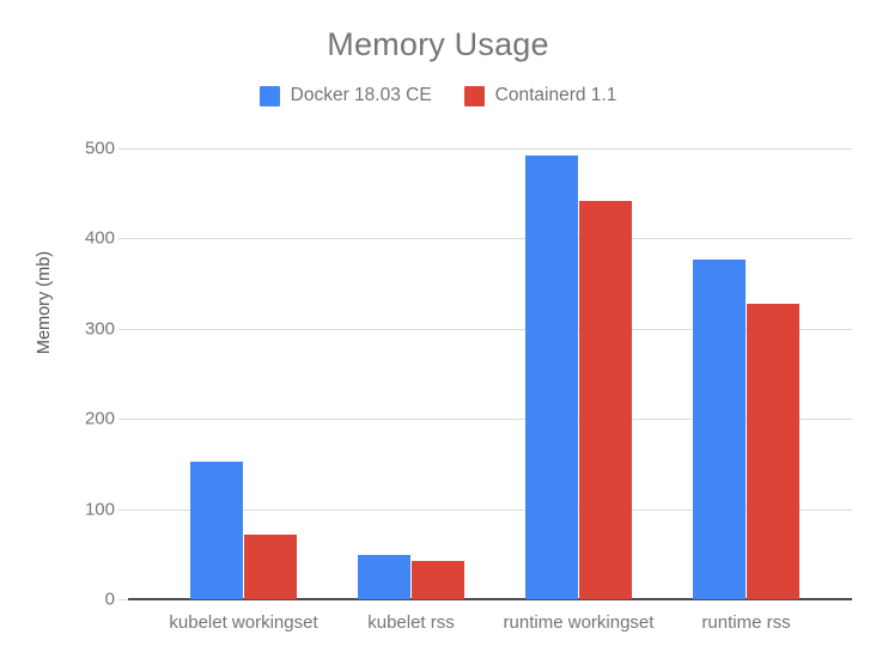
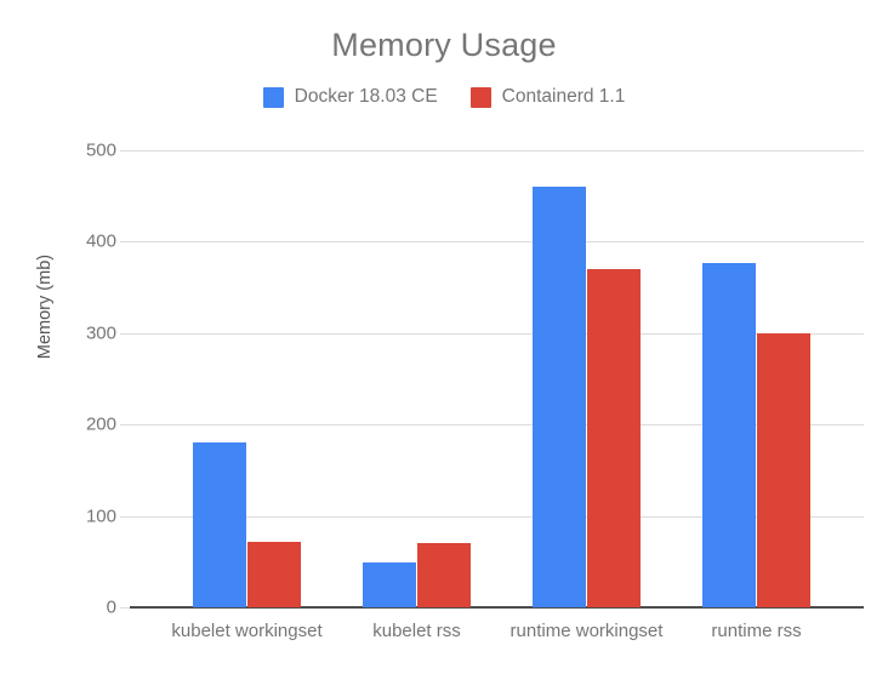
Docker 18.03 CE/kubelet workingset: 150 -> 180
Containerd 1.1/kubelet rss: 40 -> 70
Docker 18.03 CE/runtime workingset: 490 -> 460
Containerd 1.1/runtime workingset: 440 -> 370
Containerd 1.1/runtime rss: 330 -> 300
